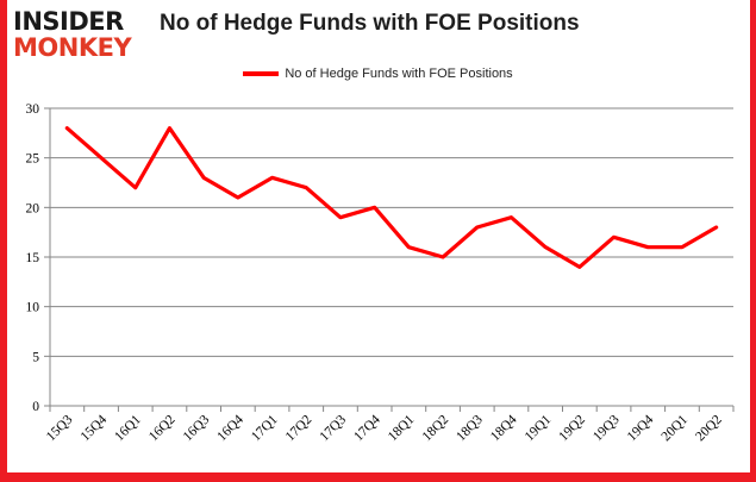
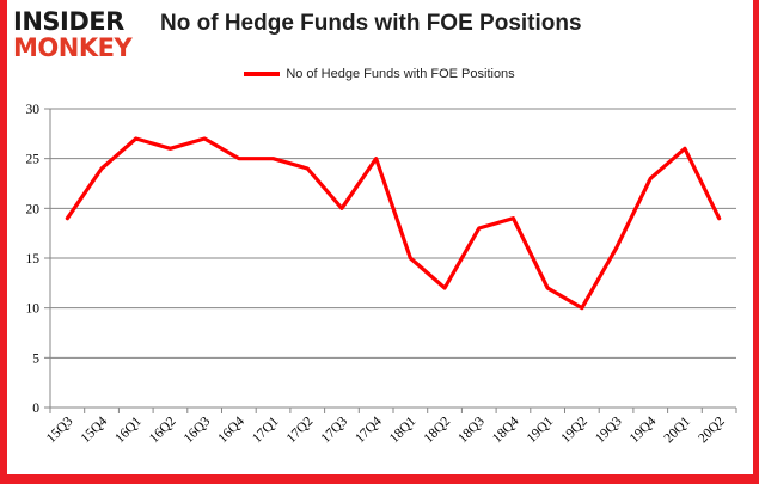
15Q3: 28 -> 19
15Q4: 25 -> 24
16Q1: 22 -> 27
16Q2: 28 -> 26
16Q3: 23 -> 27
16Q4: 21 -> 25
17Q1: 23 -> 25
17Q2: 22 -> 24
17Q3: 19 -> 20
17Q4: 20 -> 25
18Q1: 16 -> 15
18Q2: 15 -> 12
19Q1: 16 -> 12
19Q2: 14 -> 10
19Q3: 17 -> 16
19Q4: 16 -> 23
20Q1: 16 -> 26
20Q2: 18 -> 19
